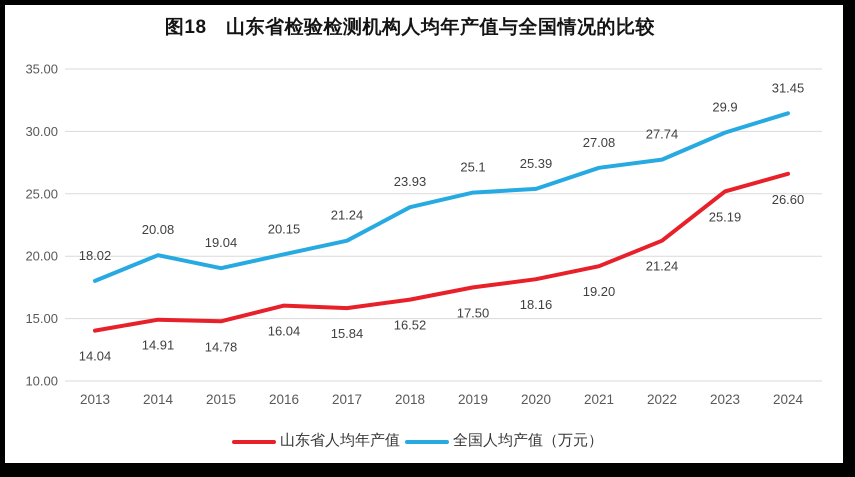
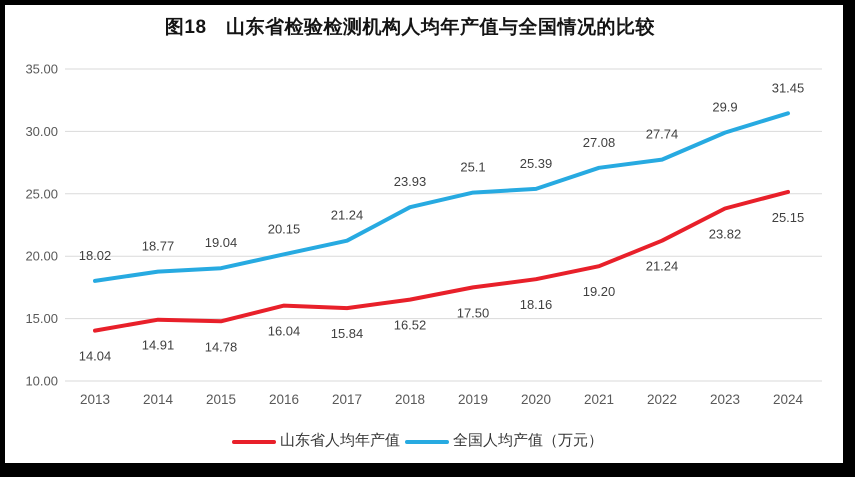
全国人均产值（万元）/2014: 20.08 -> 18.77
山东省人均年产值/2023: 25.19 -> 23.82
山东省人均年产值/2024: 26.60 -> 25.15
